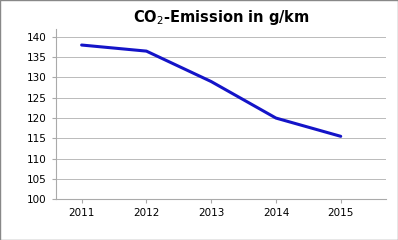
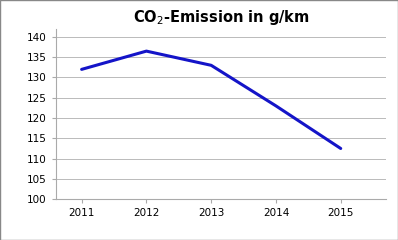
2011: 138.0 -> 132.0
2013: 129.0 -> 133.0
2014: 120.0 -> 123.0
2015: 115.5 -> 112.5
